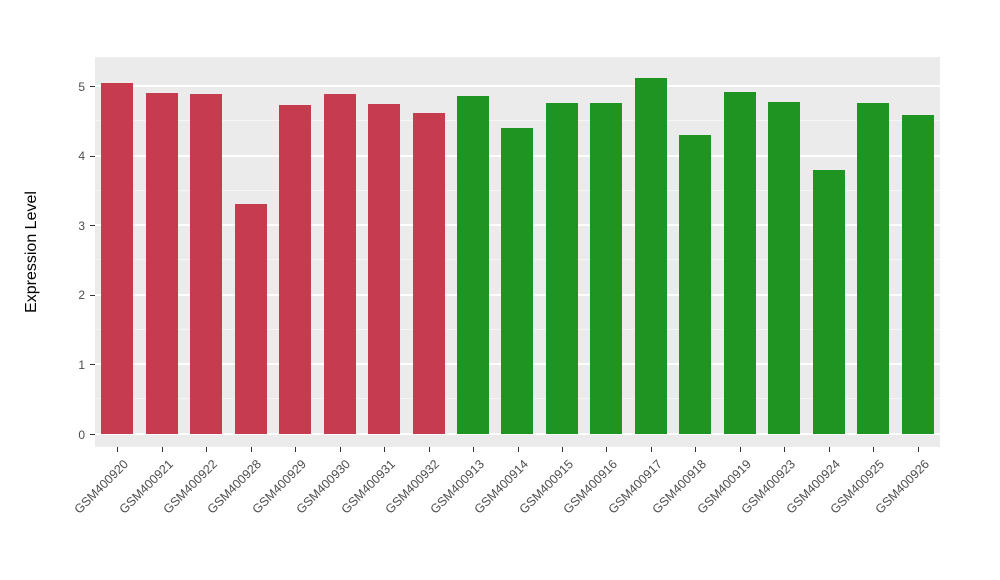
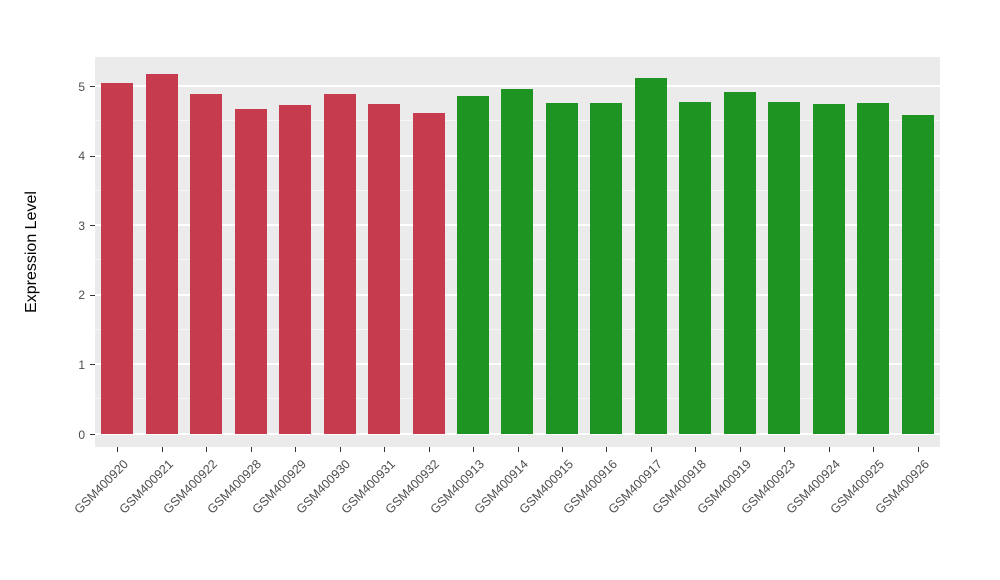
GSM400921: 4.9 -> 5.2
GSM400928: 3.3 -> 4.7
GSM400914: 4.4 -> 5.0
GSM400918: 4.3 -> 4.8
GSM400924: 3.8 -> 4.7
